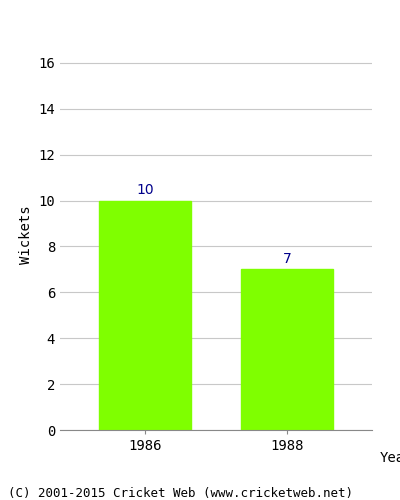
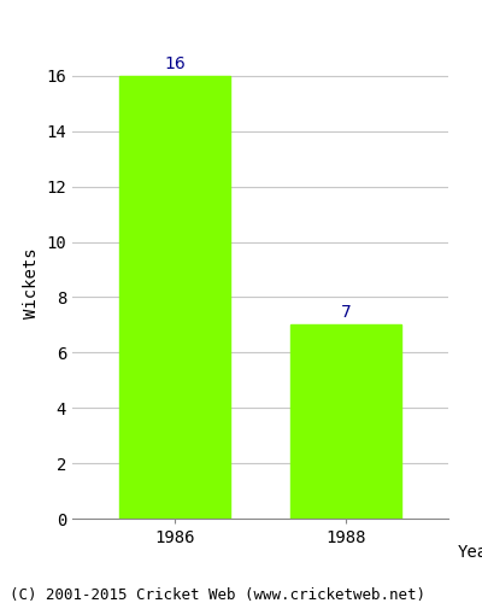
1986: 10 -> 16
